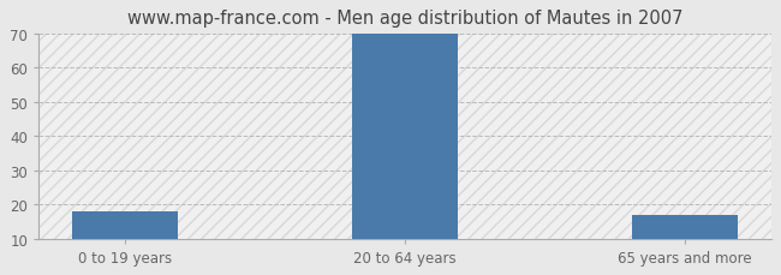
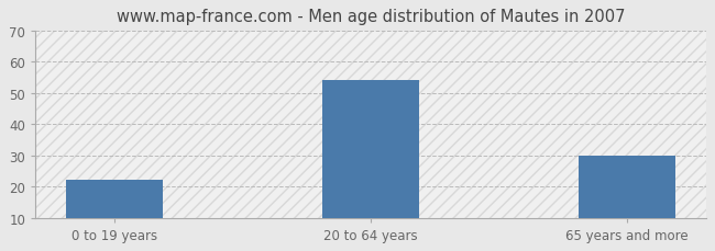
0 to 19 years: 18 -> 22
20 to 64 years: 70 -> 54
65 years and more: 17 -> 30
